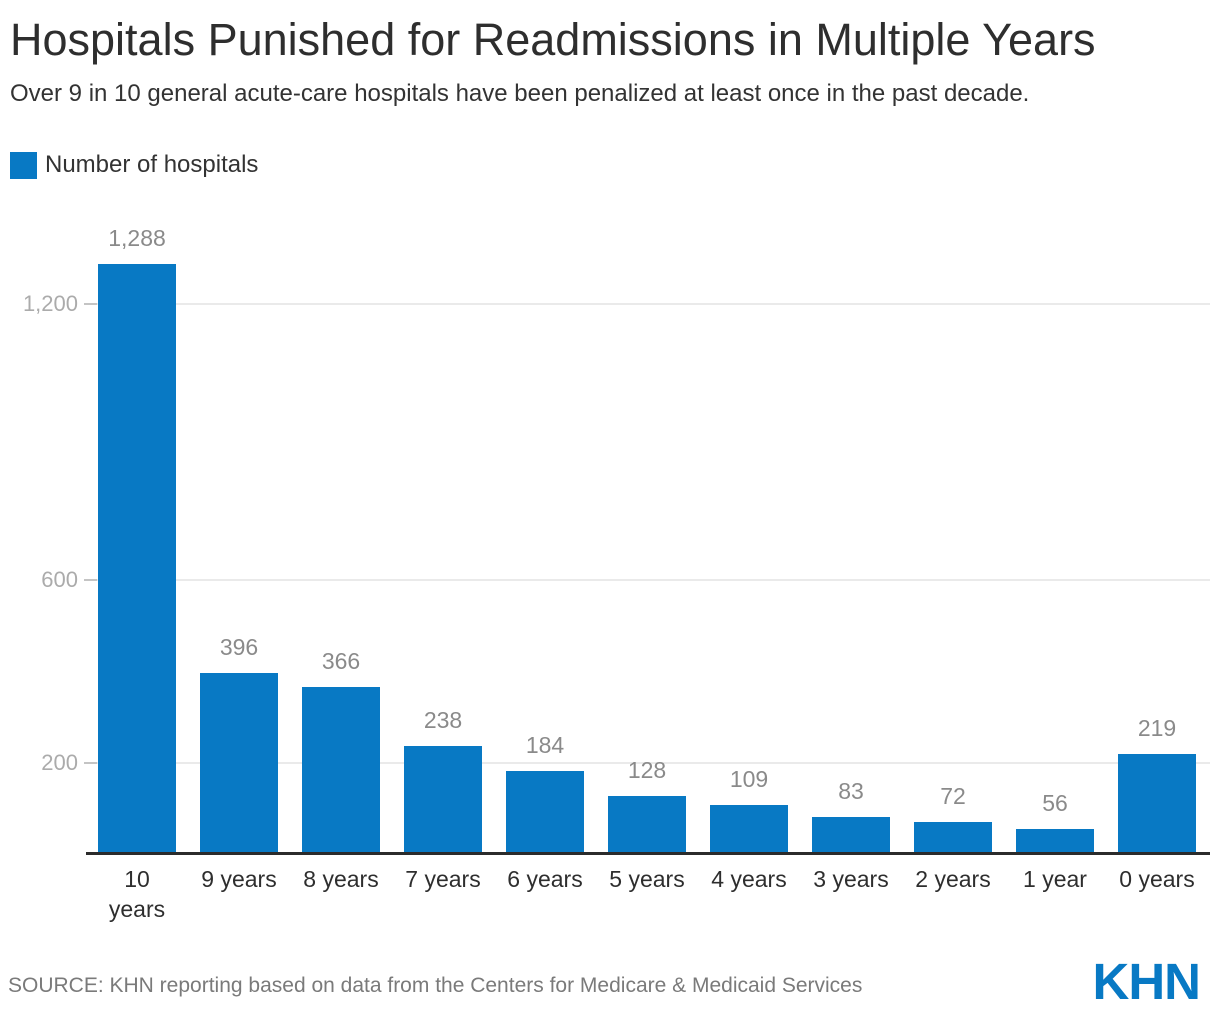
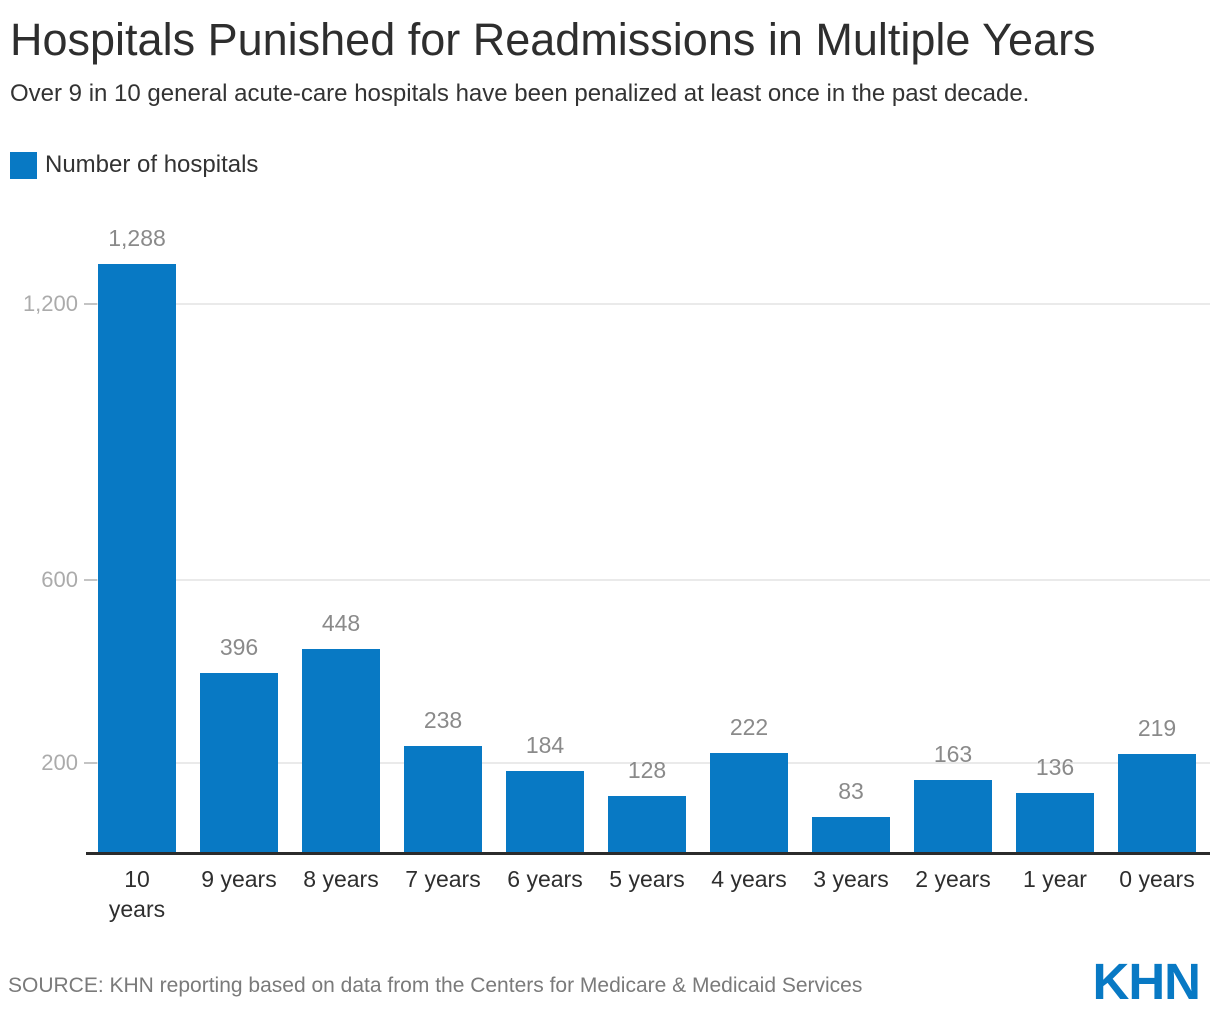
8 years: 366 -> 448
4 years: 109 -> 222
2 years: 72 -> 163
1 year: 56 -> 136
